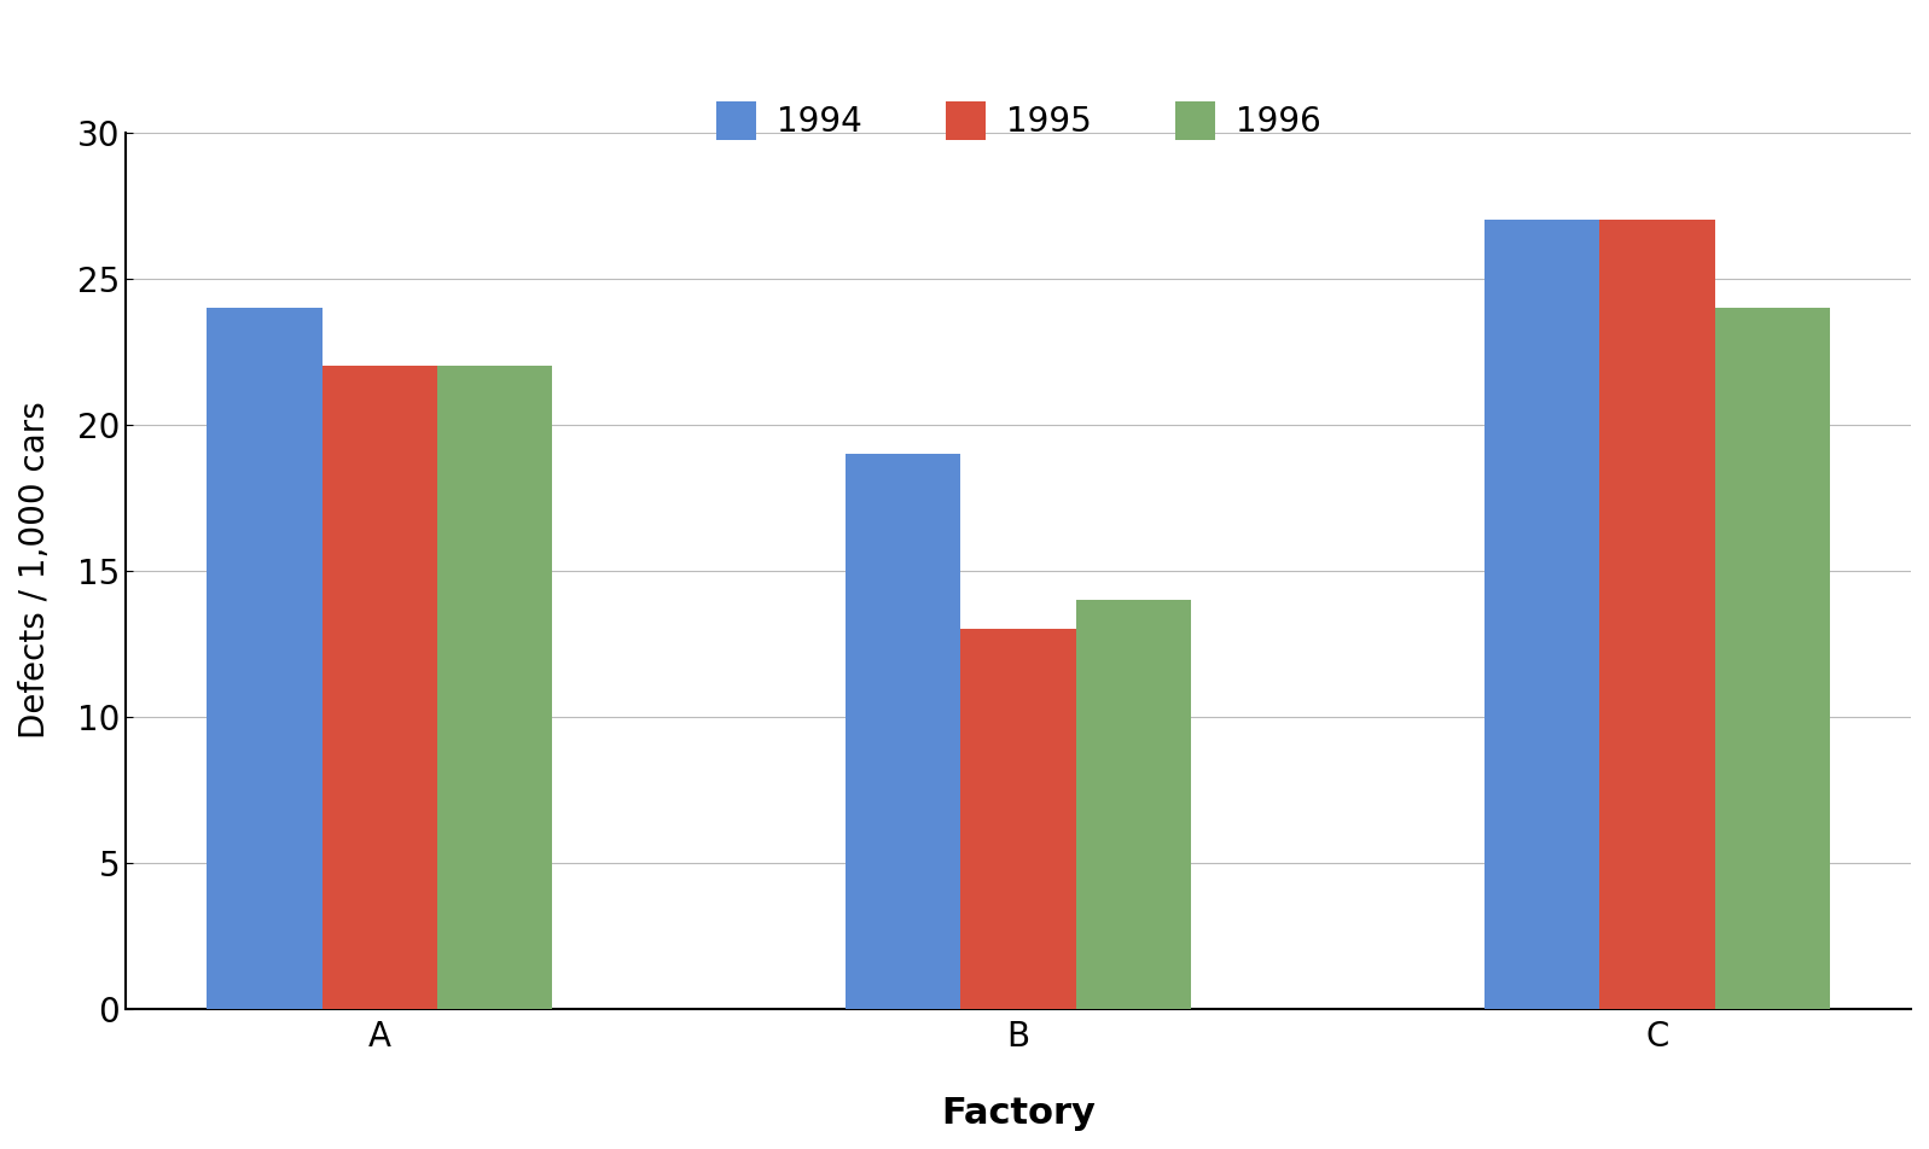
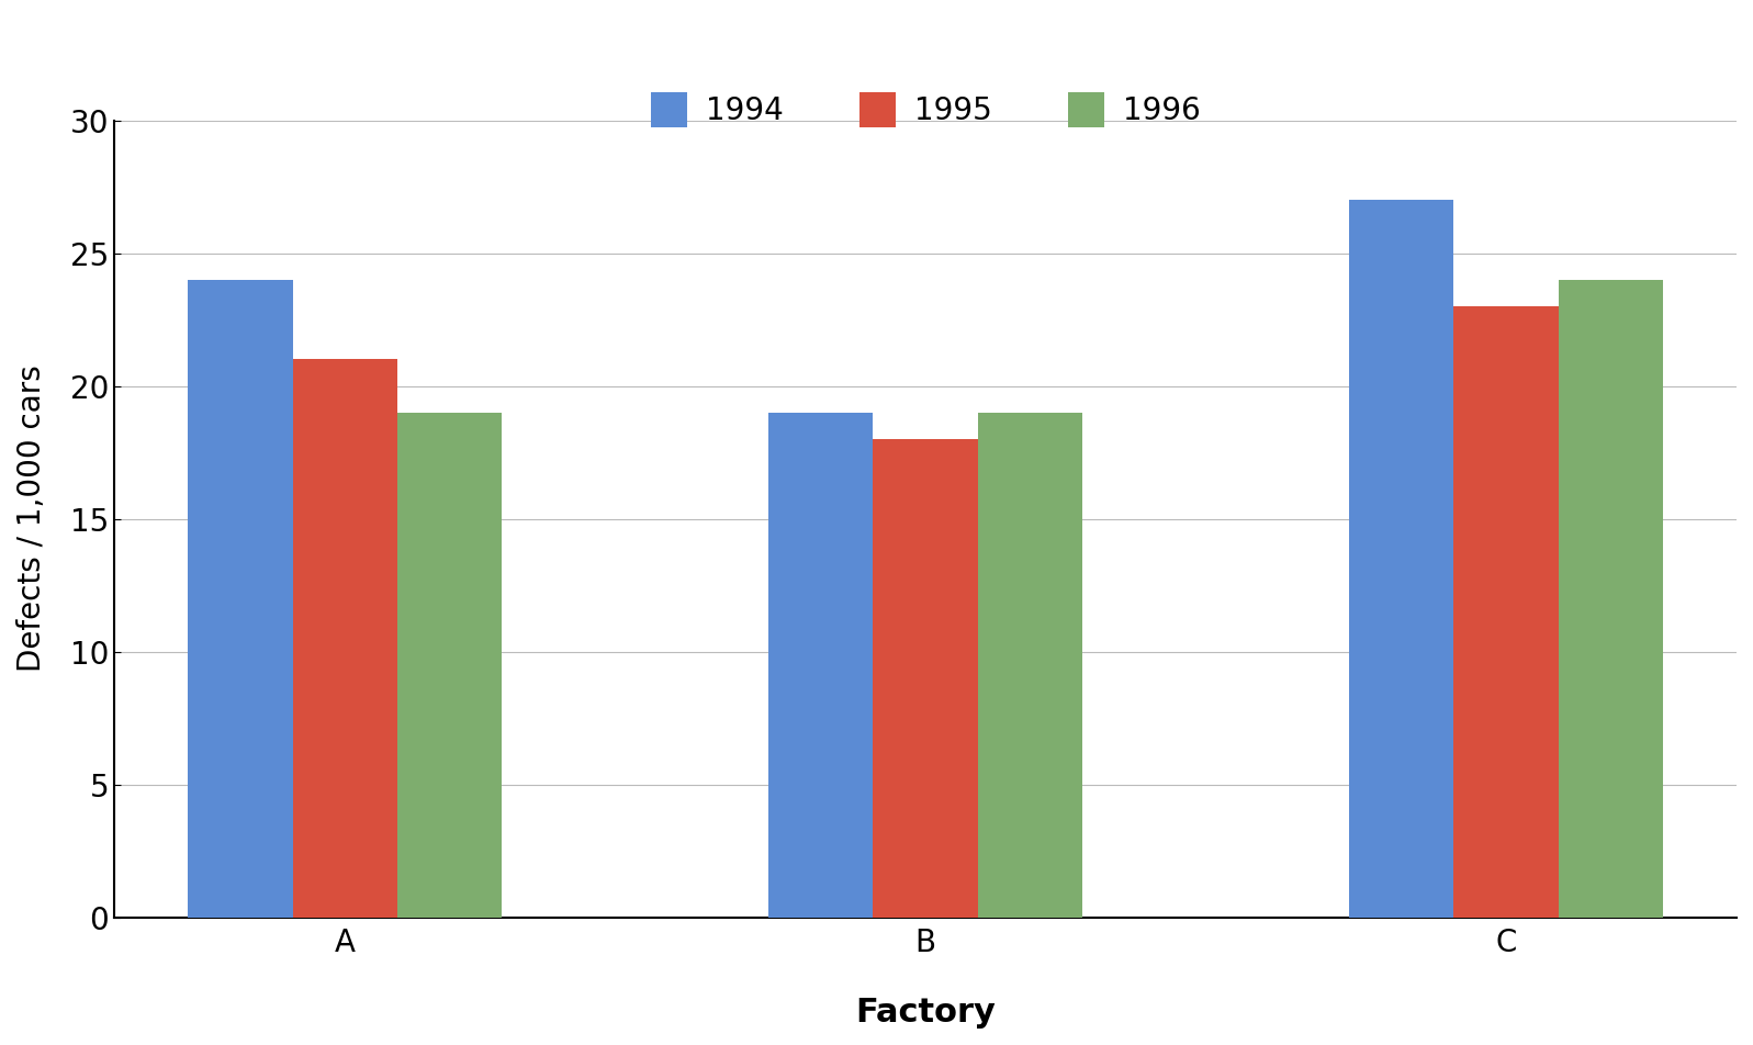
1995/A: 22 -> 21
1996/A: 22 -> 19
1995/B: 13 -> 18
1996/B: 14 -> 19
1995/C: 27 -> 23
